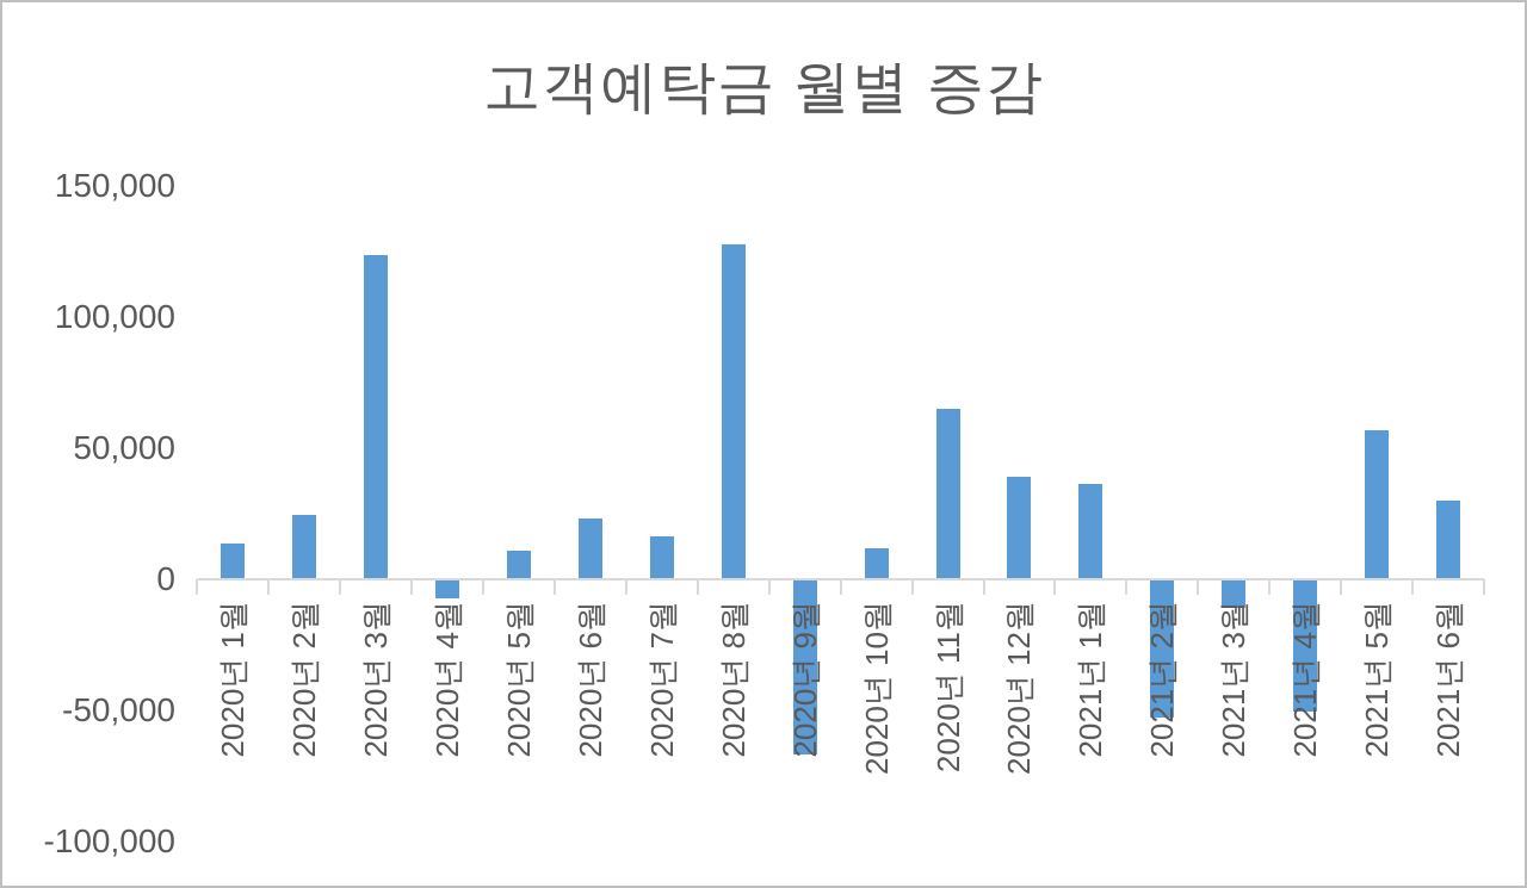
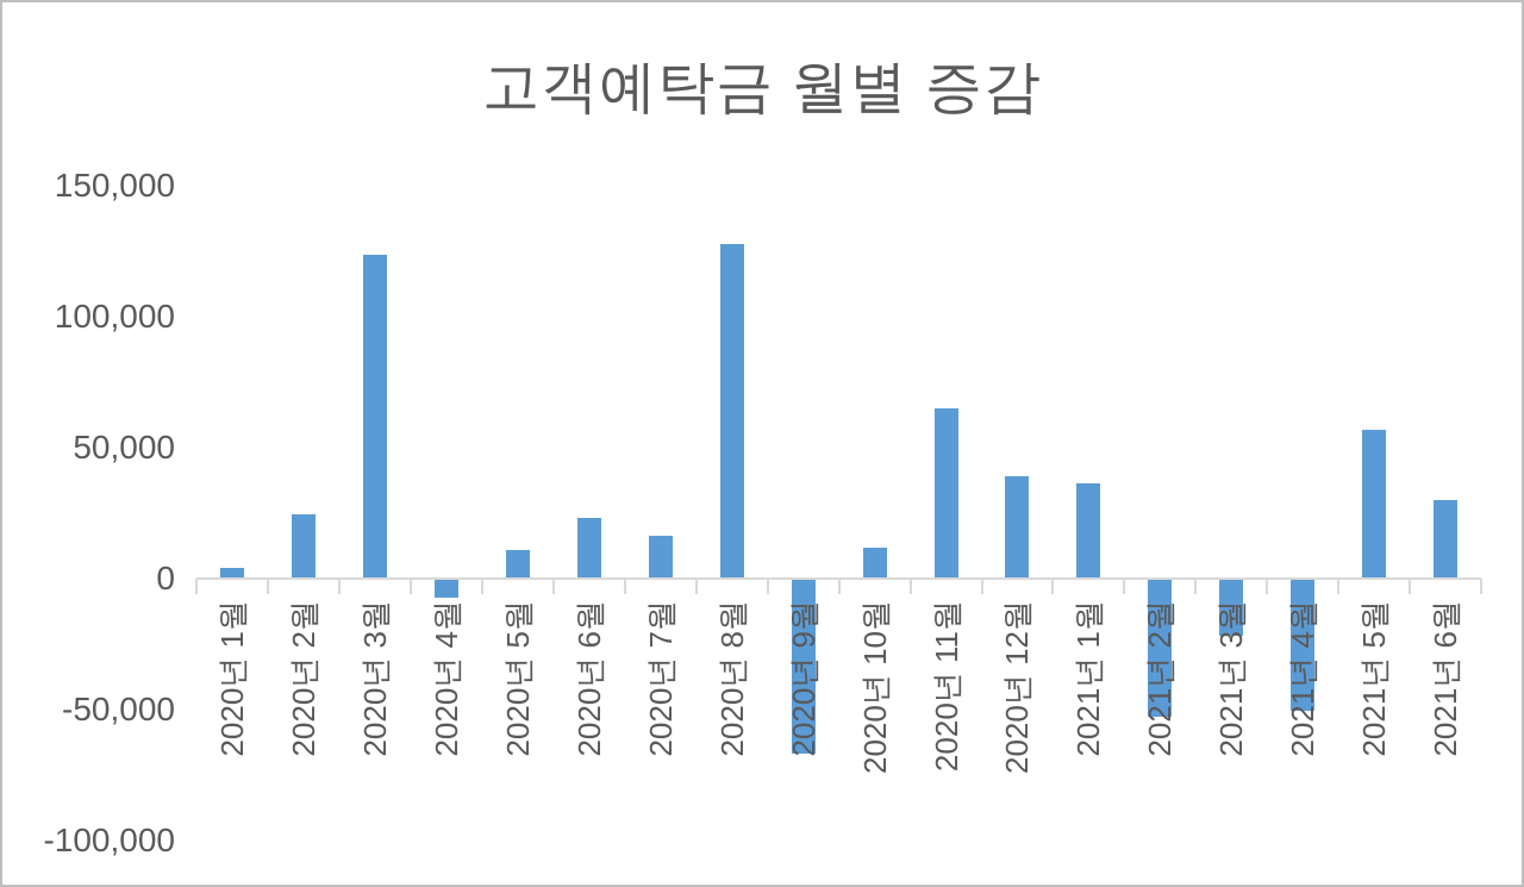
2020년 1월: 14000 -> 4000
2021년 3월: -11000 -> -22000
